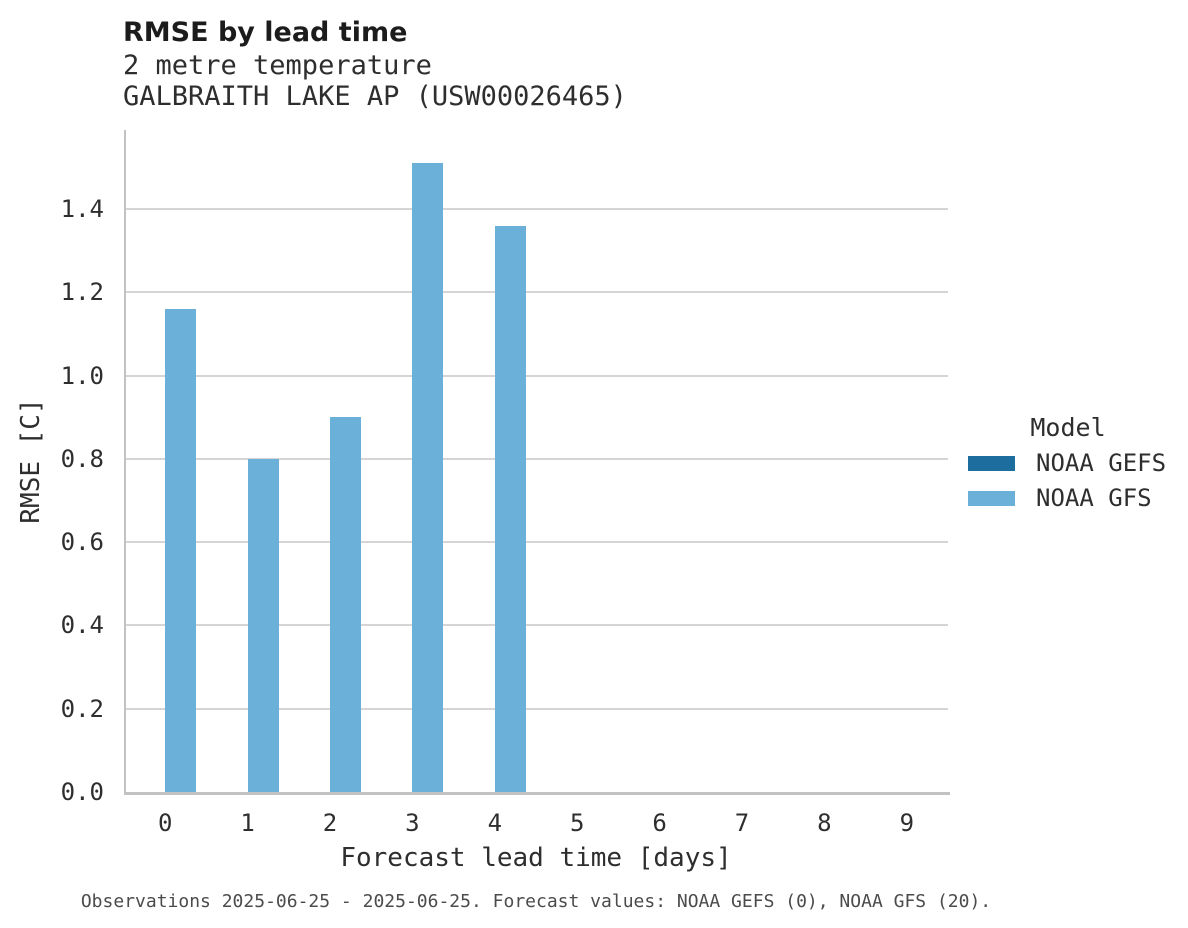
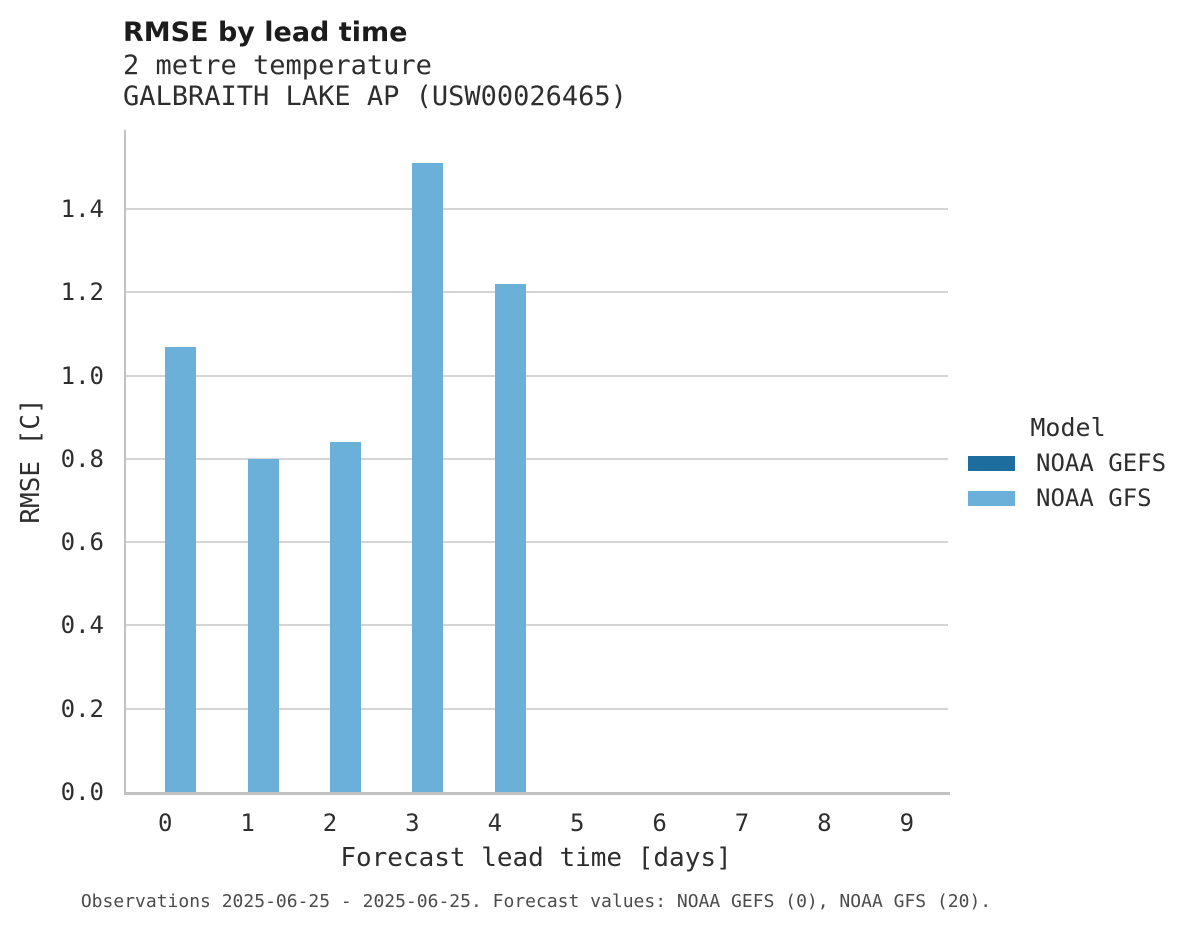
NOAA GFS/0: 1.16 -> 1.07
NOAA GFS/2: 0.90 -> 0.84
NOAA GFS/4: 1.36 -> 1.22
